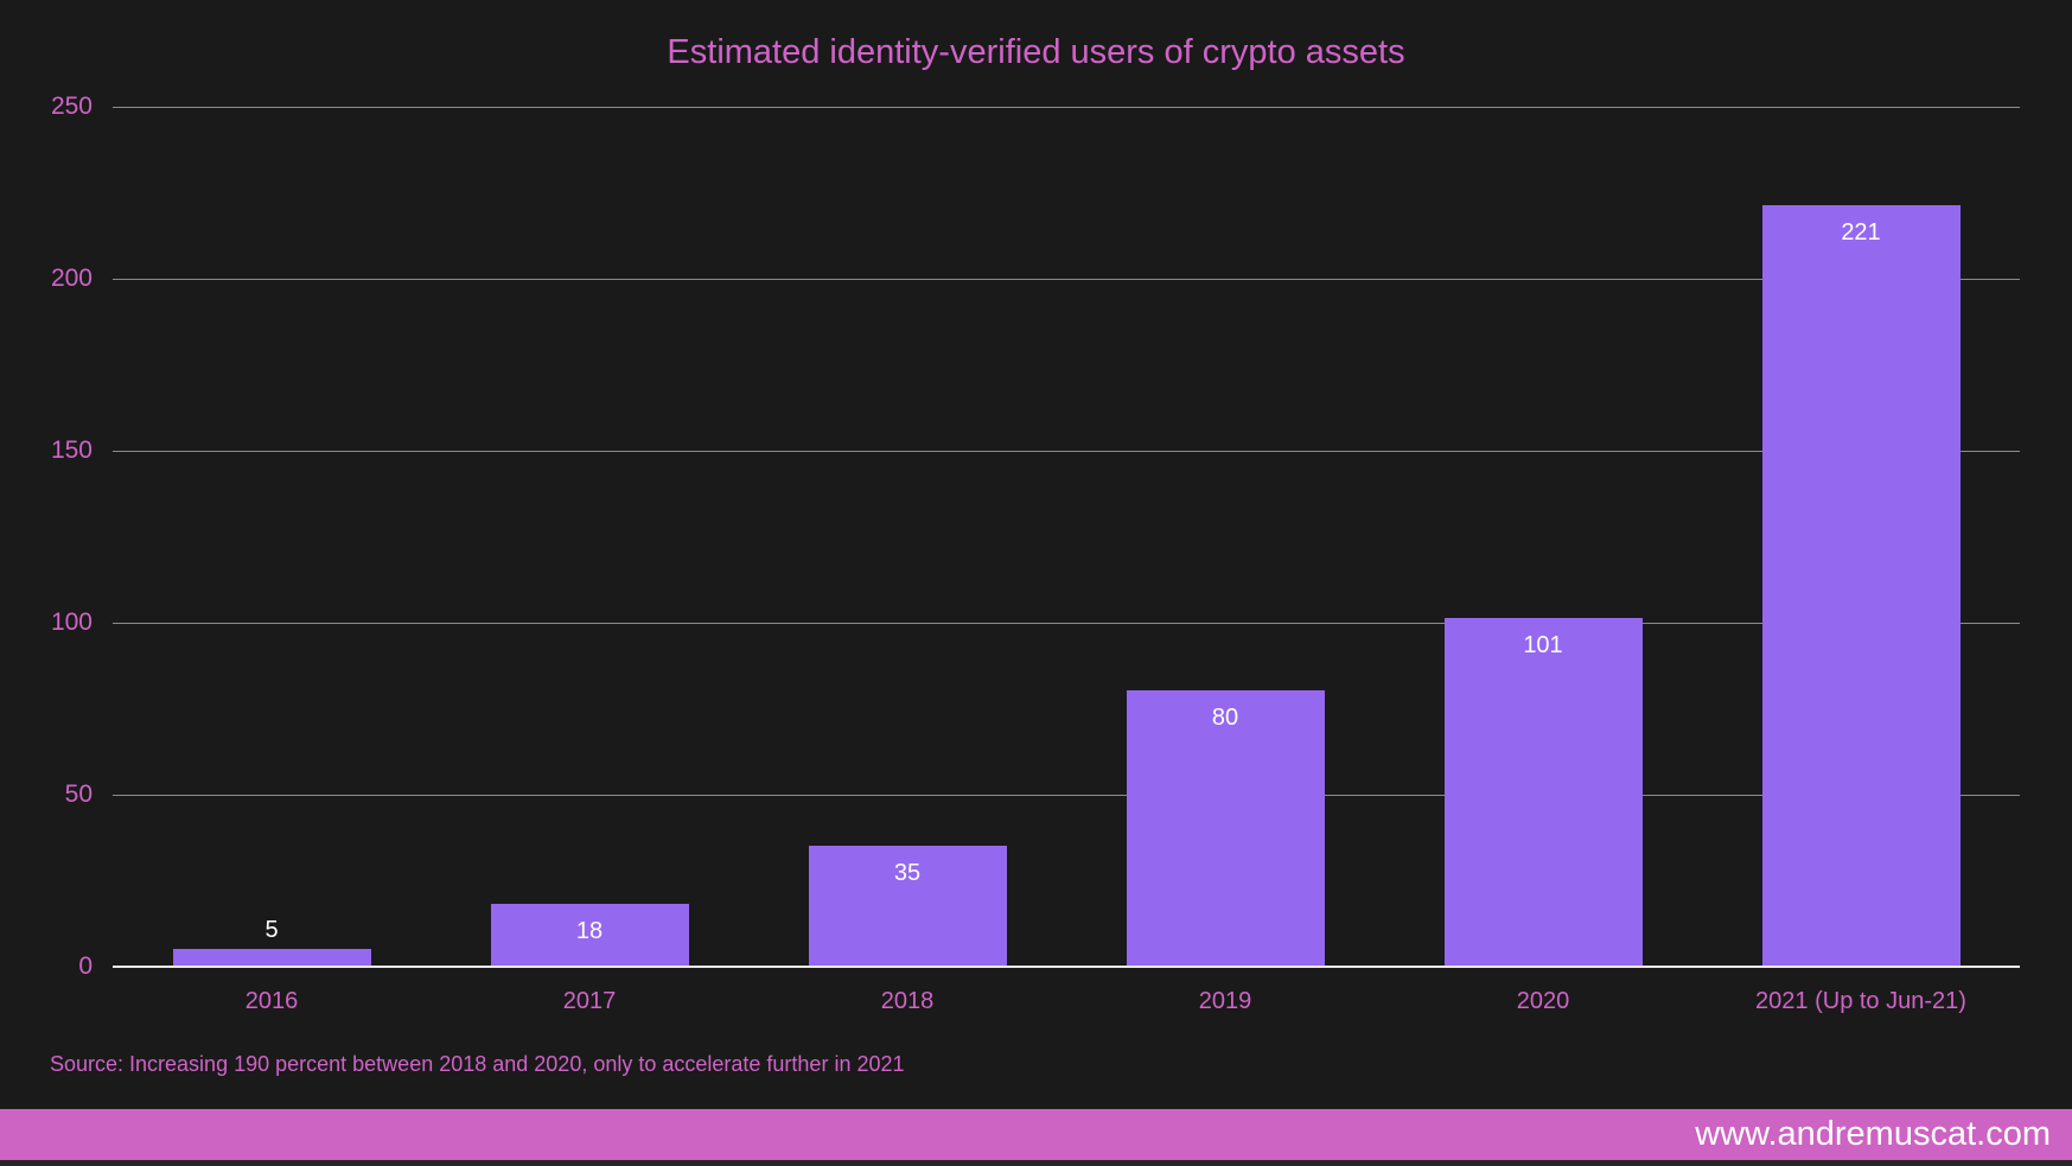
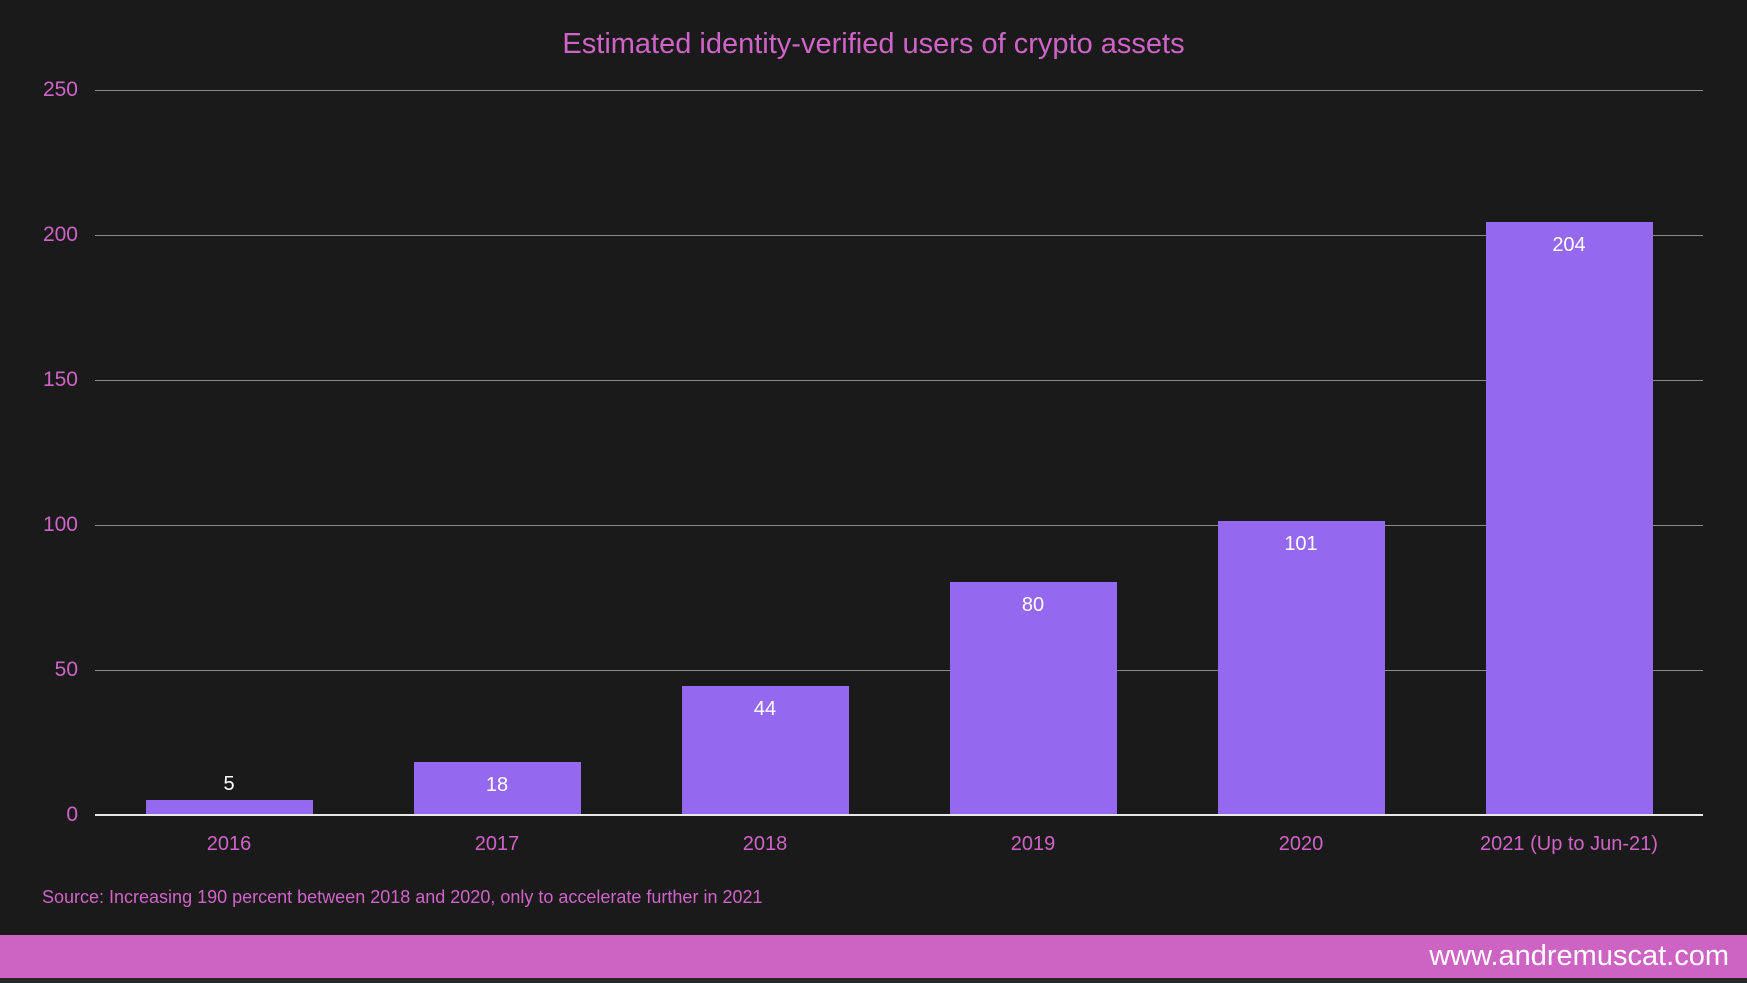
2018: 35 -> 44
2021 (Up to Jun-21): 221 -> 204
